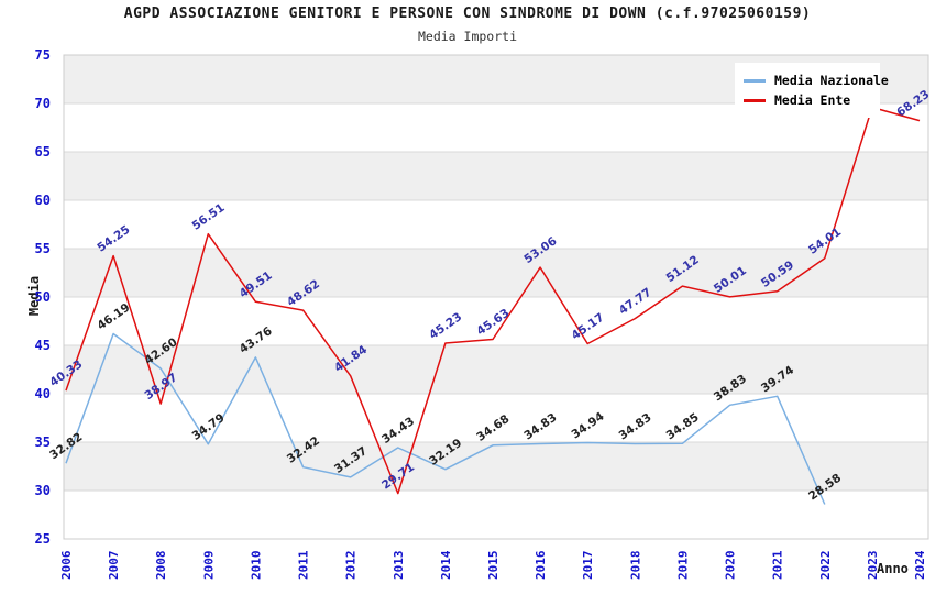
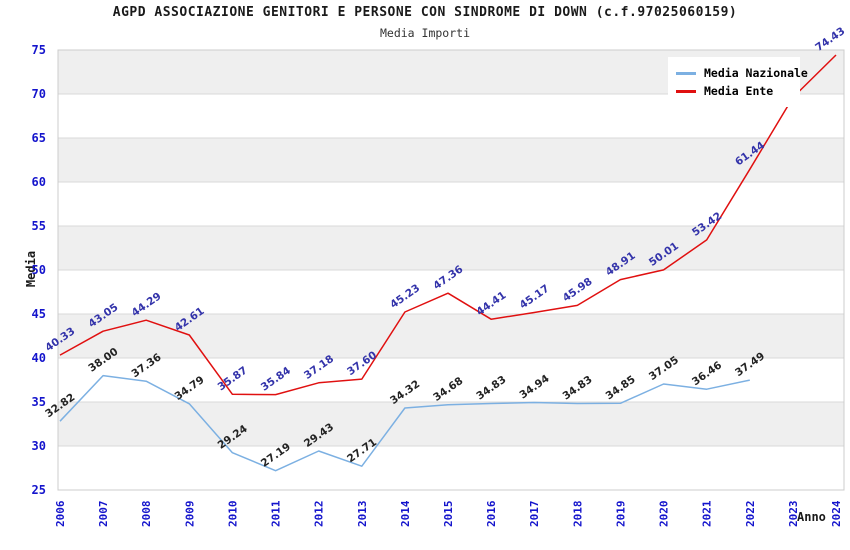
Media Nazionale/2007: 46.19 -> 38.00
Media Ente/2007: 54.25 -> 43.05
Media Nazionale/2008: 42.60 -> 37.36
Media Ente/2008: 38.97 -> 44.29
Media Ente/2009: 56.51 -> 42.61
Media Nazionale/2010: 43.76 -> 29.24
Media Ente/2010: 49.51 -> 35.87
Media Nazionale/2011: 32.42 -> 27.19
Media Ente/2011: 48.62 -> 35.84
Media Nazionale/2012: 31.37 -> 29.43
Media Ente/2012: 41.84 -> 37.18
Media Nazionale/2013: 34.43 -> 27.71
Media Ente/2013: 29.71 -> 37.60
Media Nazionale/2014: 32.19 -> 34.32
Media Ente/2015: 45.63 -> 47.36
Media Ente/2016: 53.06 -> 44.41
Media Ente/2018: 47.77 -> 45.98
Media Ente/2019: 51.12 -> 48.91
Media Nazionale/2020: 38.83 -> 37.05
Media Nazionale/2021: 39.74 -> 36.46
Media Ente/2021: 50.59 -> 53.42
Media Nazionale/2022: 28.58 -> 37.49
Media Ente/2022: 54.01 -> 61.44
Media Ente/2024: 68.23 -> 74.43
